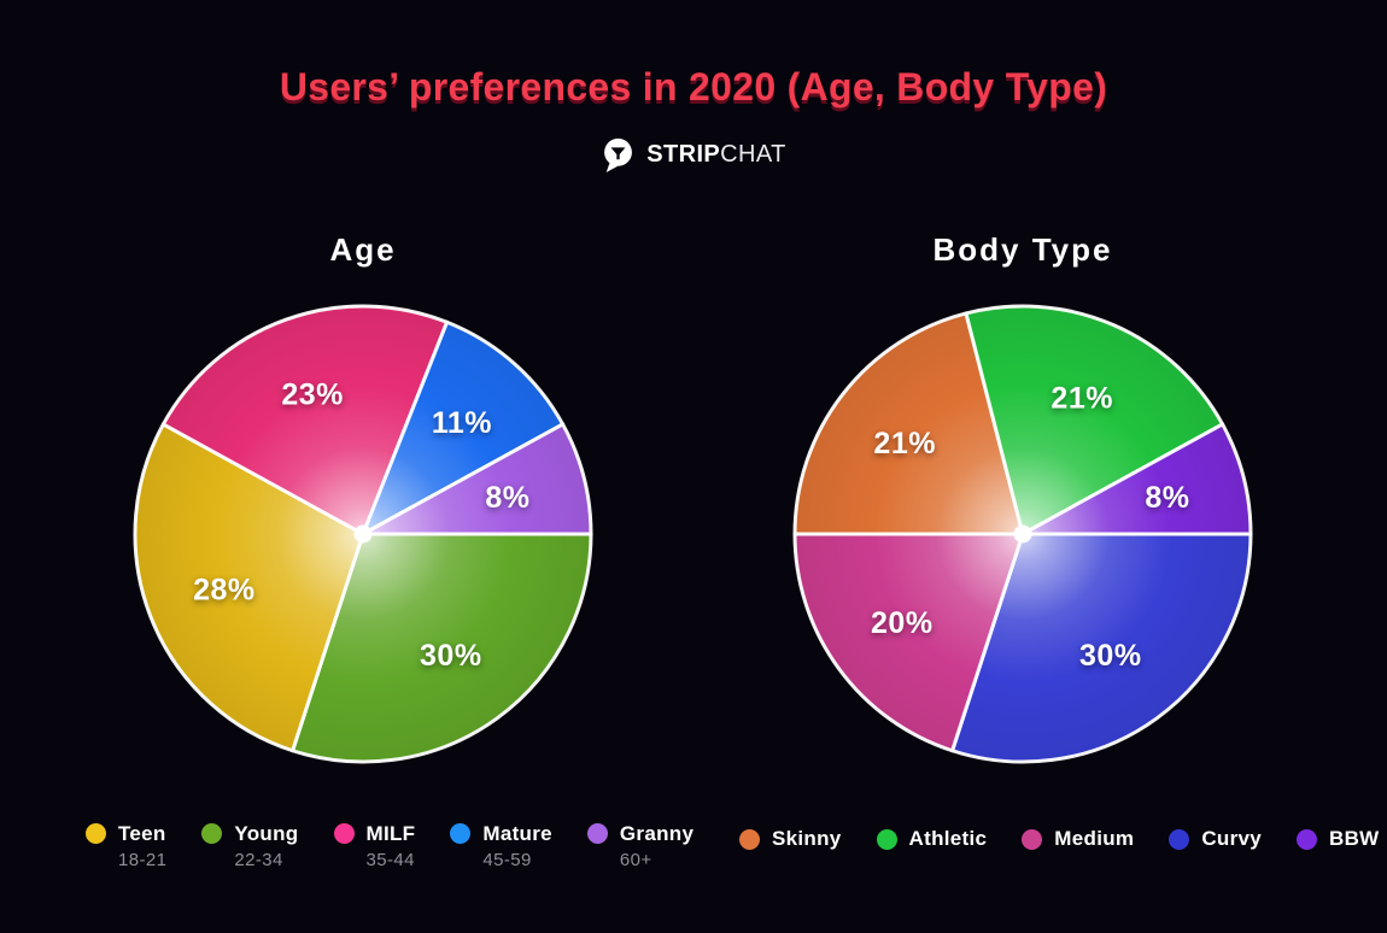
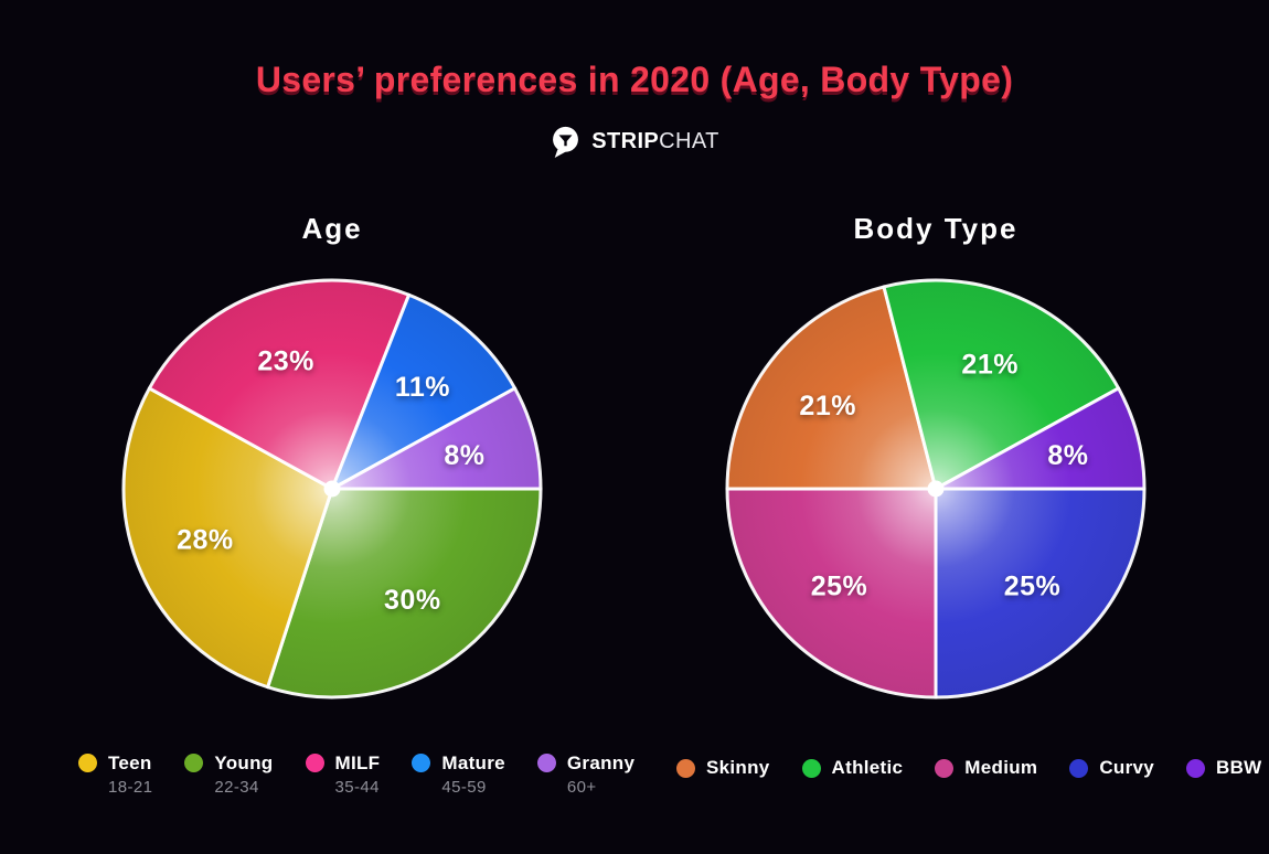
Body Type/Curvy: 30% -> 25%
Body Type/Medium: 20% -> 25%
